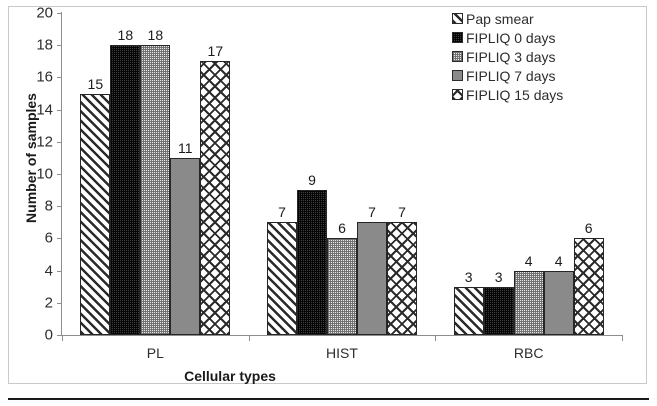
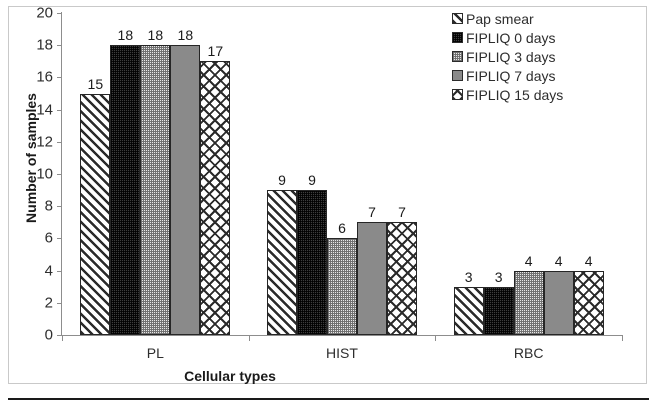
FIPLIQ 7 days/PL: 11 -> 18
Pap smear/HIST: 7 -> 9
FIPLIQ 15 days/RBC: 6 -> 4
